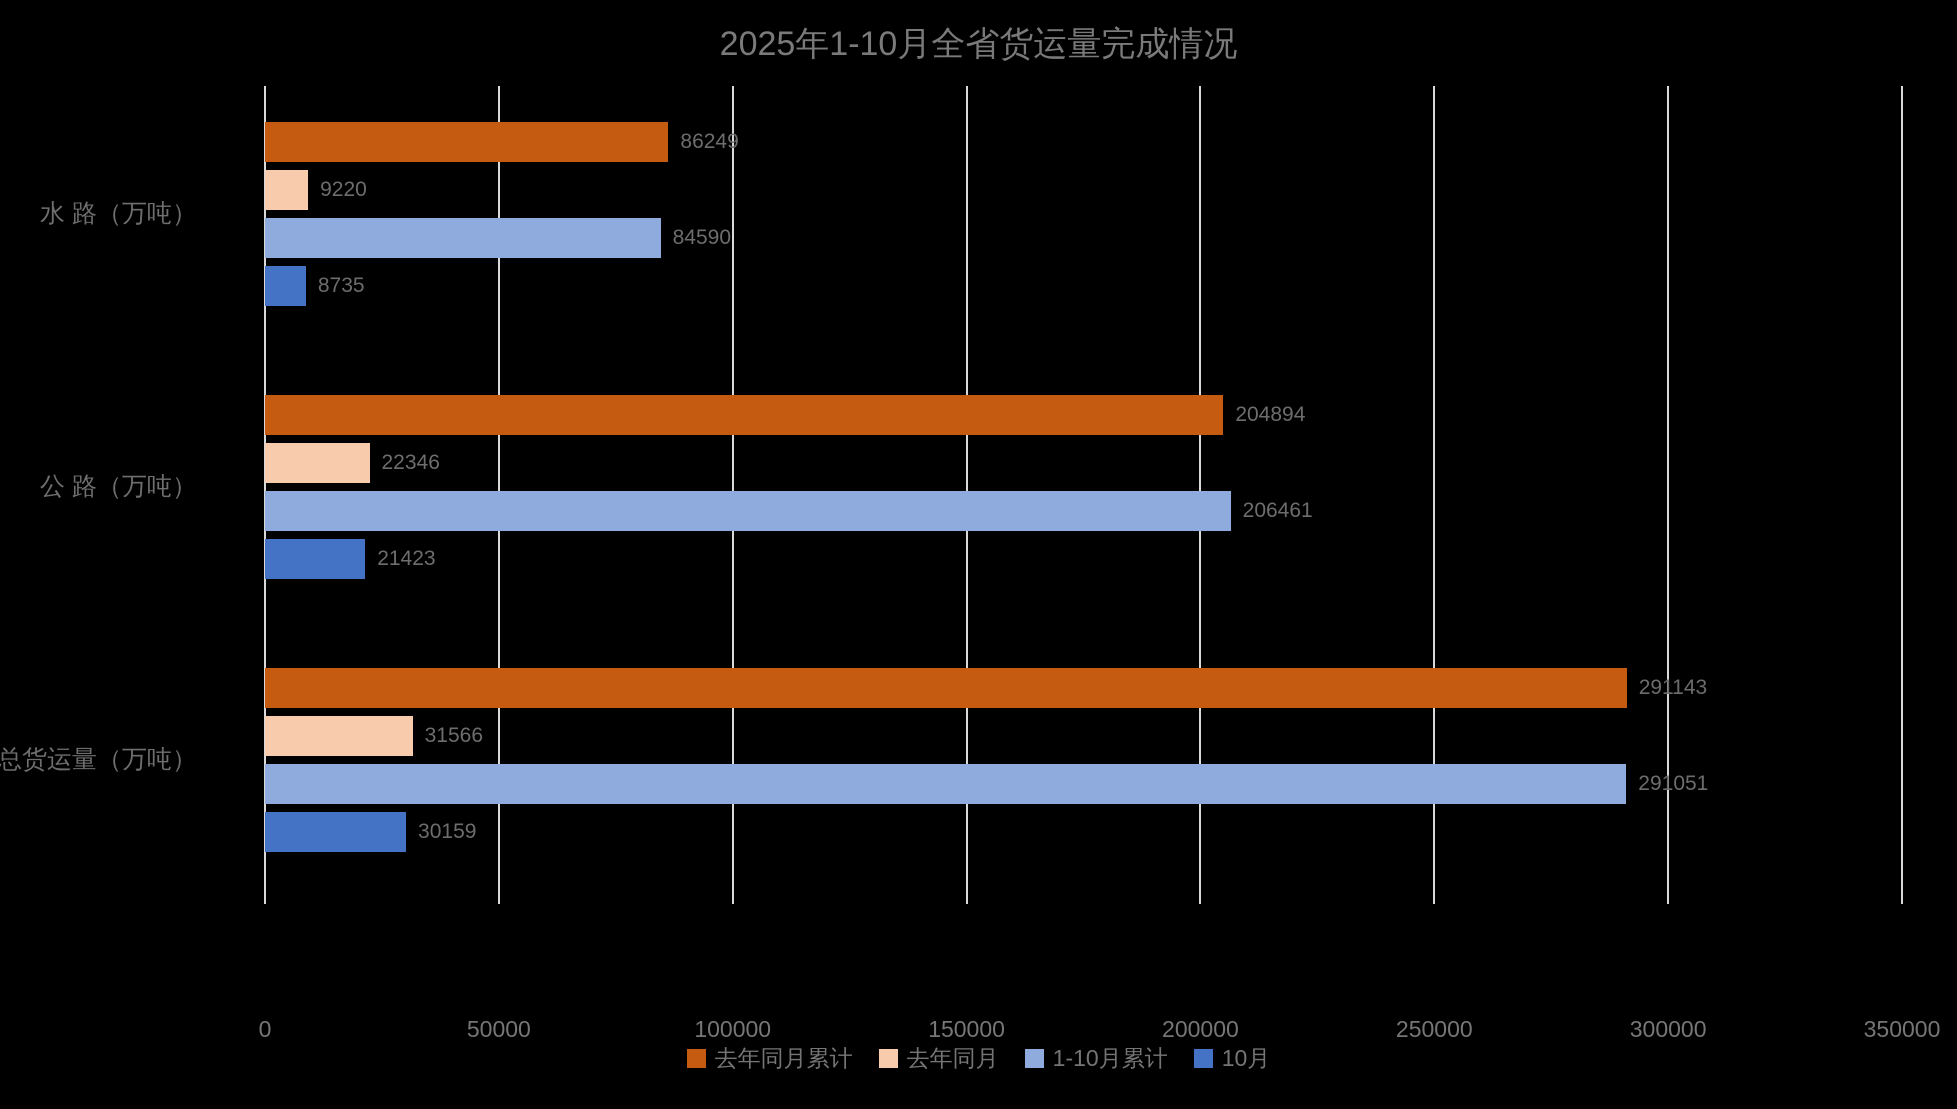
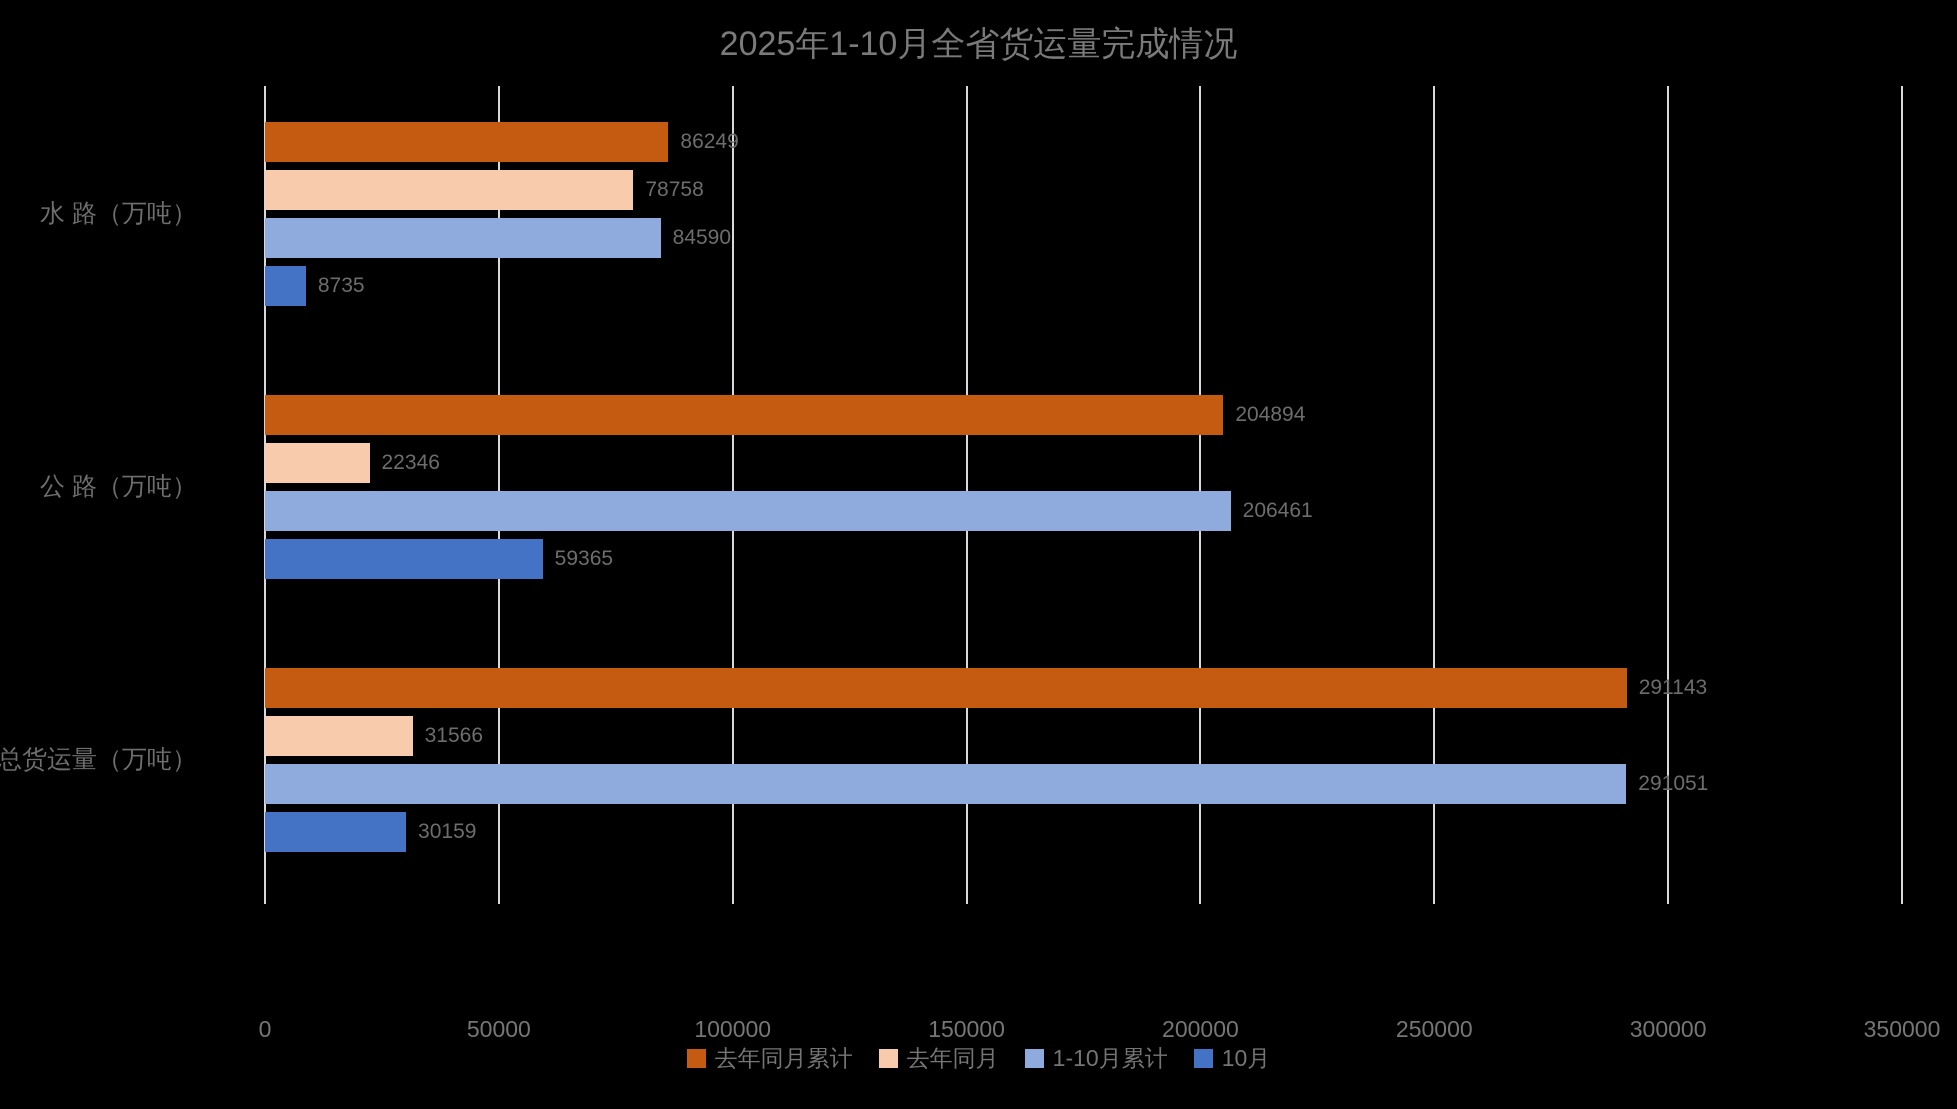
去年同月/水 路（万吨）: 9220 -> 78758
10月/公 路（万吨）: 21423 -> 59365
